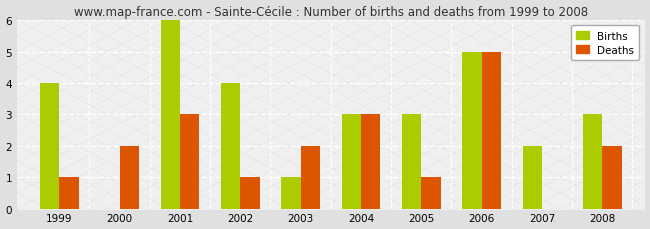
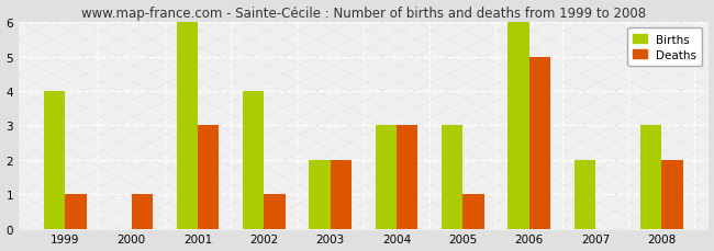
Deaths/2000: 2 -> 1
Births/2003: 1 -> 2
Births/2006: 5 -> 6
